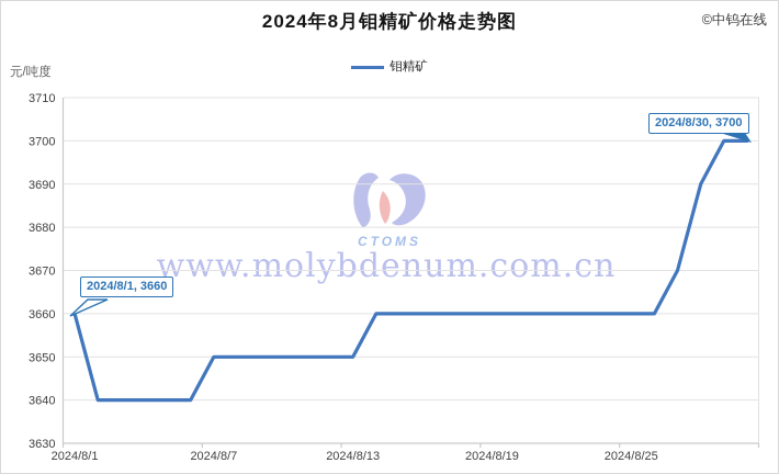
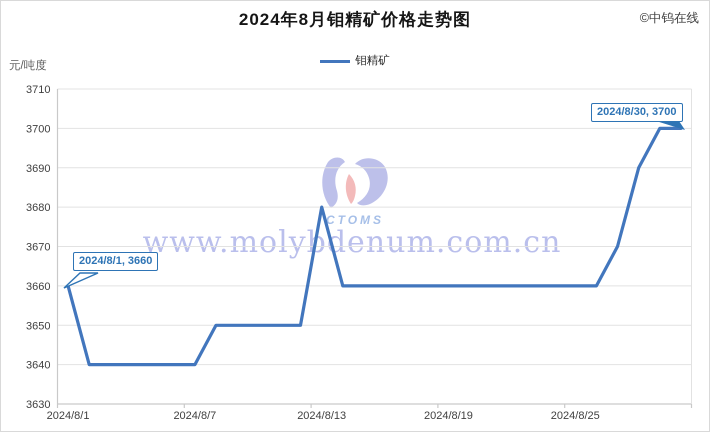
2024/8/7: 3650 -> 3640
2024/8/13: 3650 -> 3680
